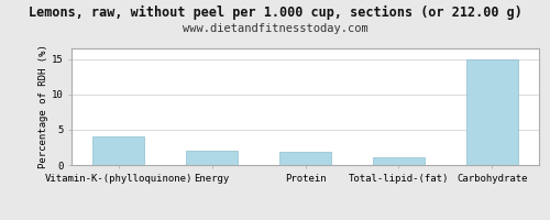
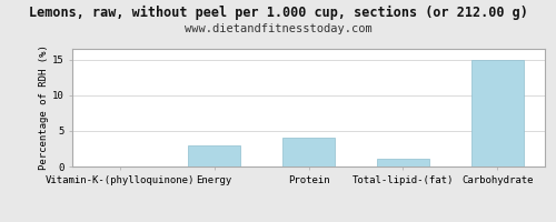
Vitamin-K-(phylloquinone): 4.0 -> 0.1
Energy: 2.0 -> 3.0
Protein: 1.8 -> 4.0
